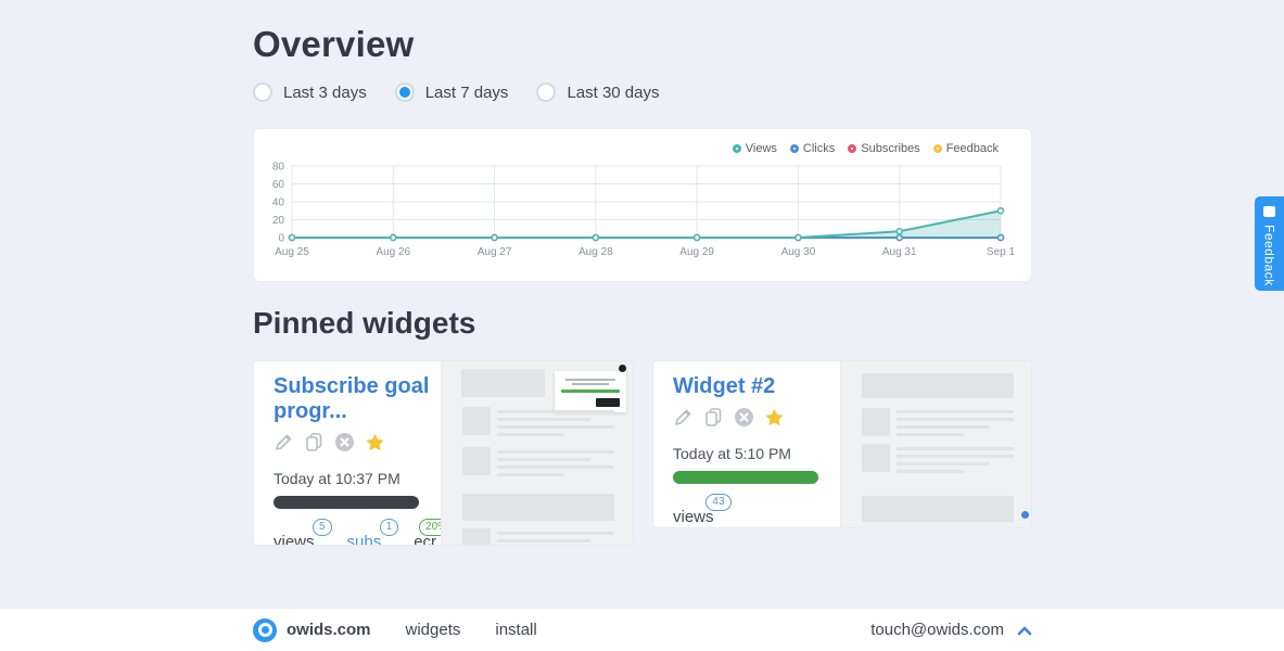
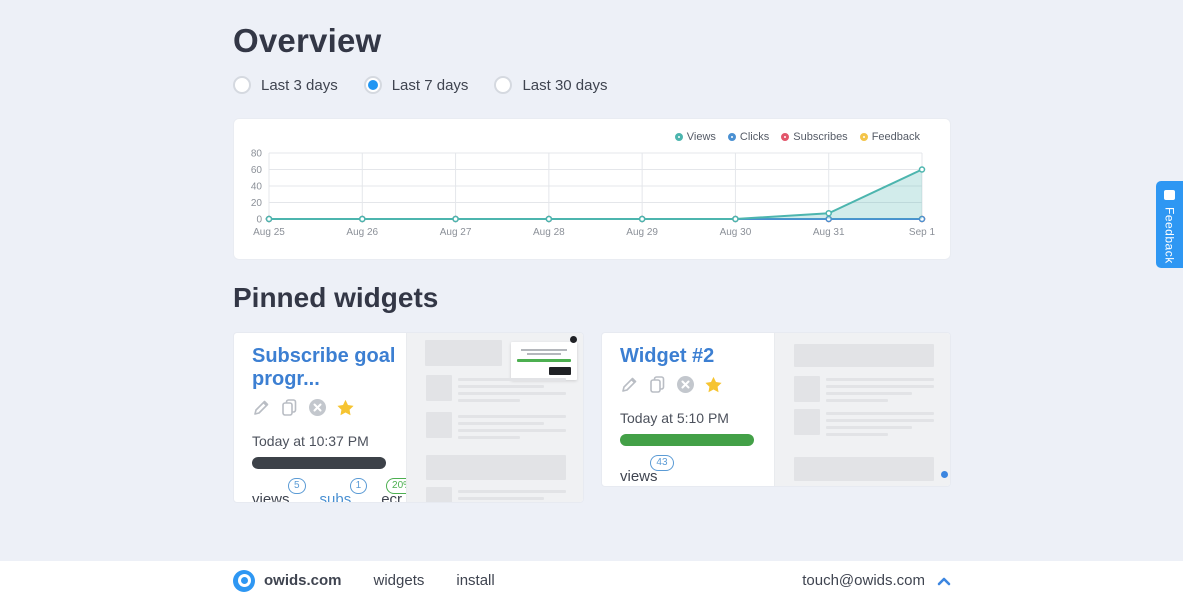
Views/Sep 1: 30 -> 60
